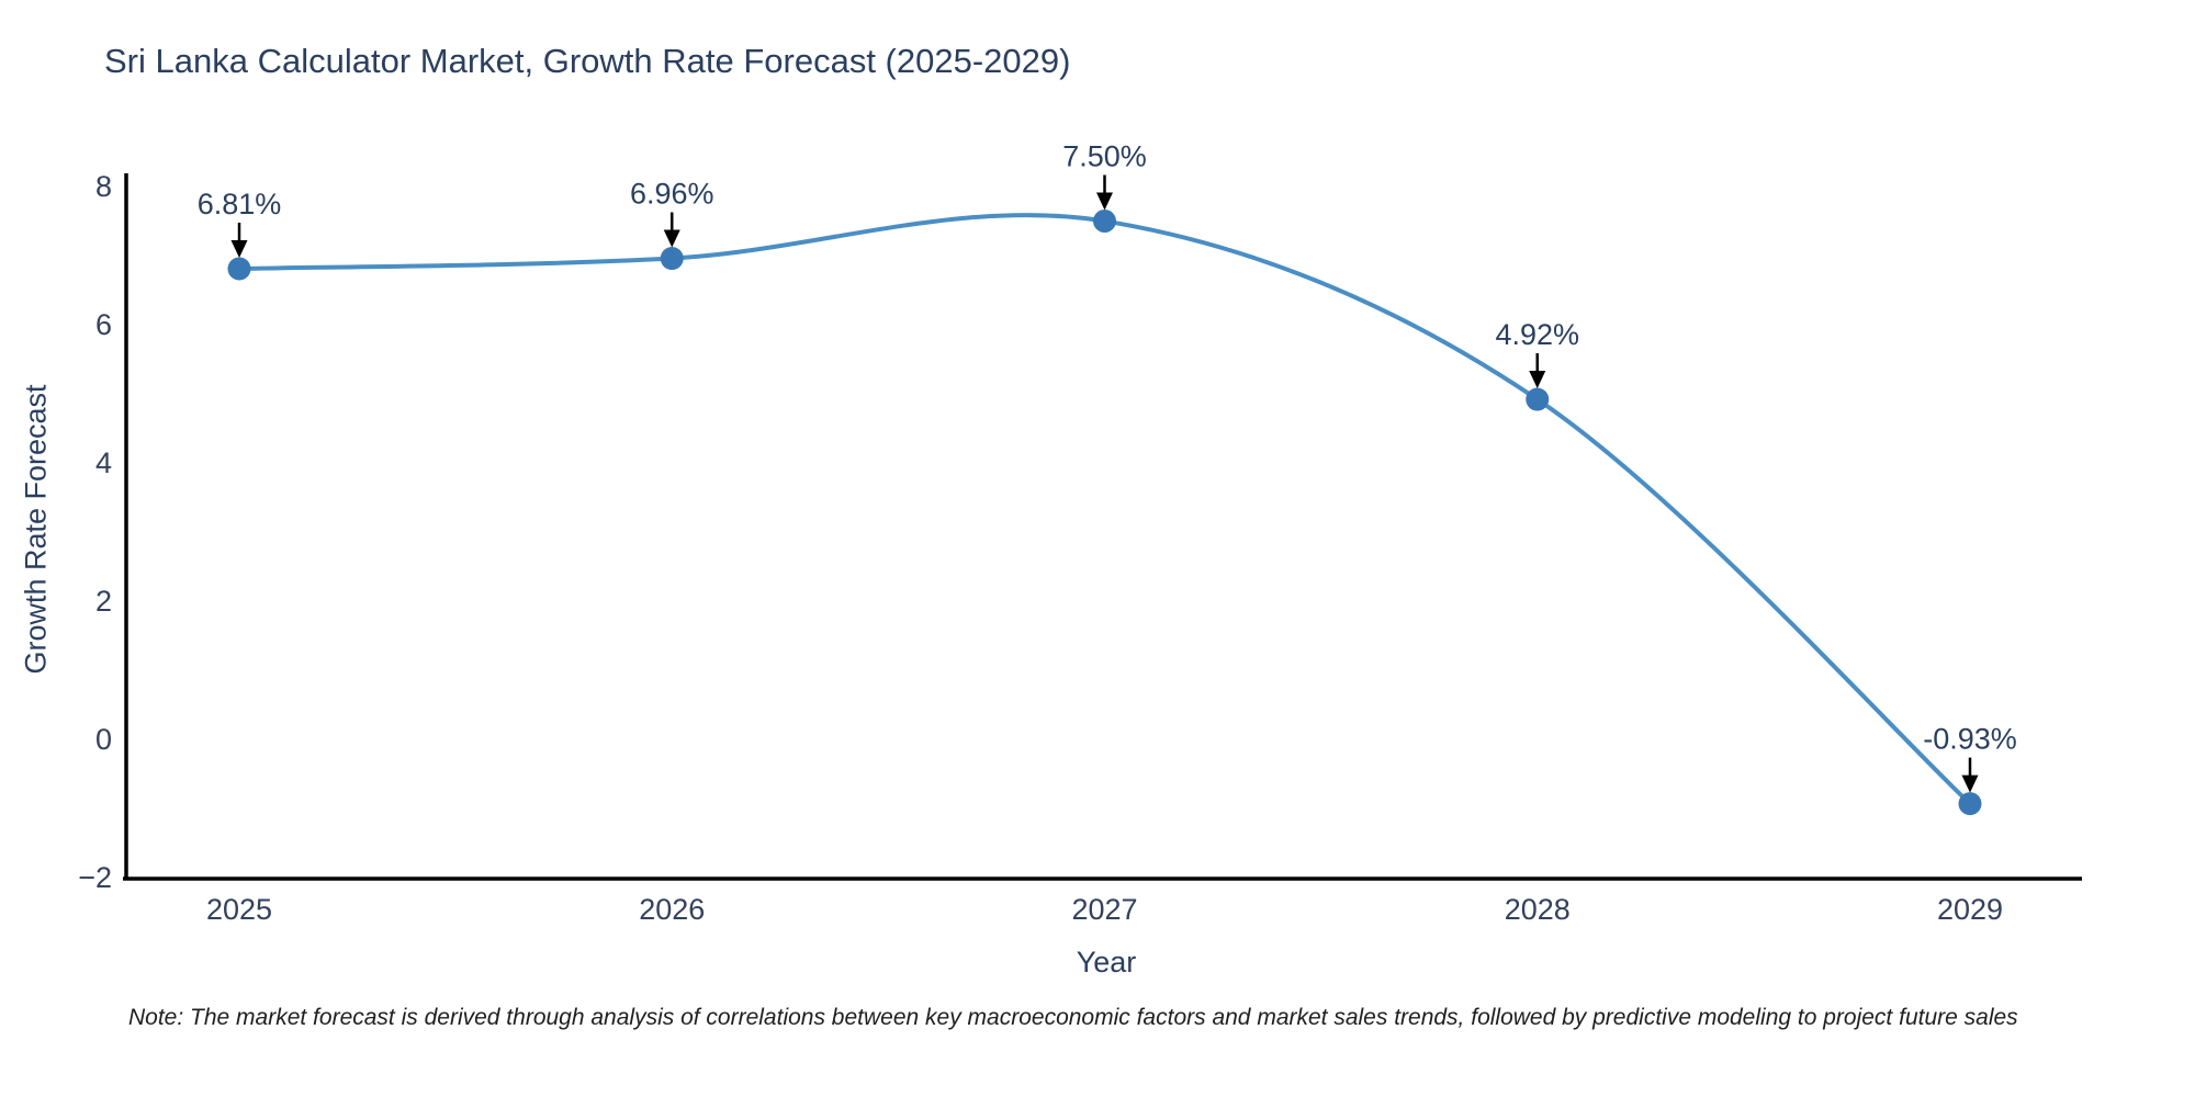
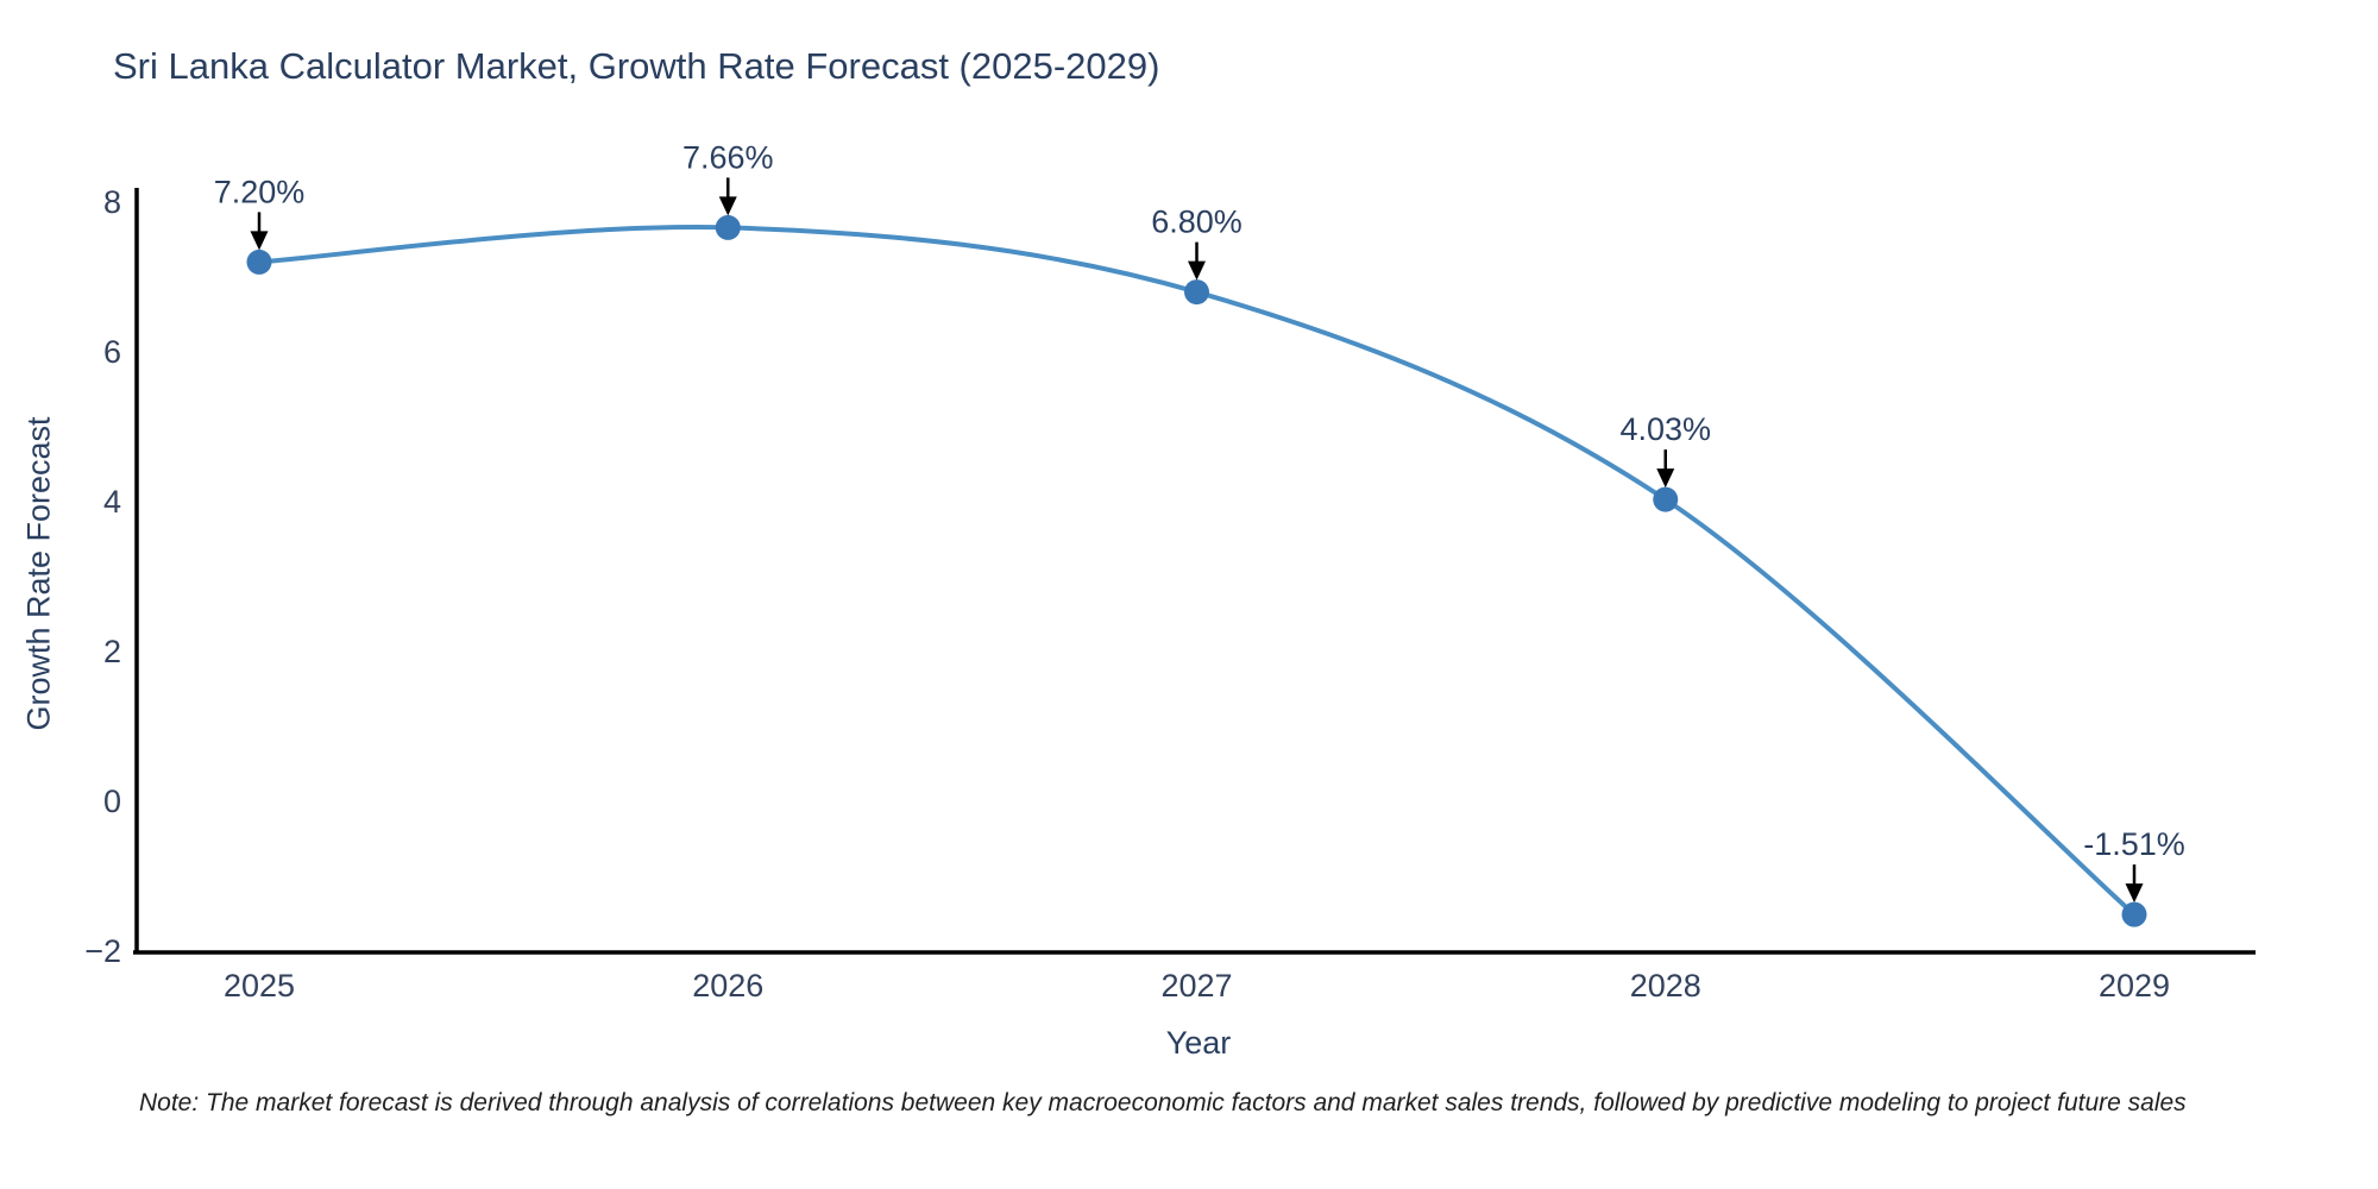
2025: 6.81% -> 7.20%
2026: 6.96% -> 7.66%
2027: 7.50% -> 6.80%
2028: 4.92% -> 4.03%
2029: -0.93% -> -1.51%
